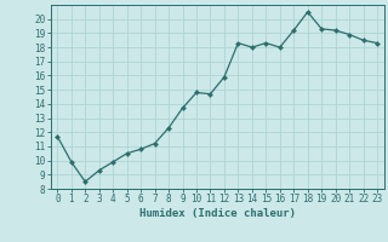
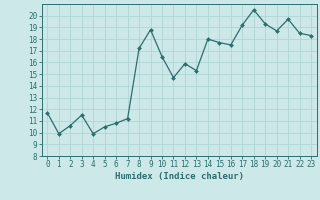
2: 8.5 -> 10.6
3: 9.3 -> 11.5
8: 12.3 -> 17.2
9: 13.7 -> 18.8
10: 14.8 -> 16.5
13: 18.3 -> 15.3
15: 18.3 -> 17.7
16: 18.0 -> 17.5
20: 19.2 -> 18.7
21: 18.9 -> 19.7
